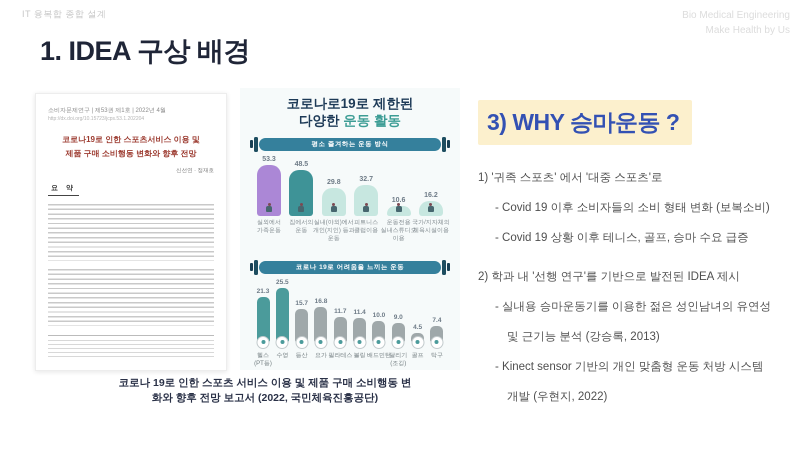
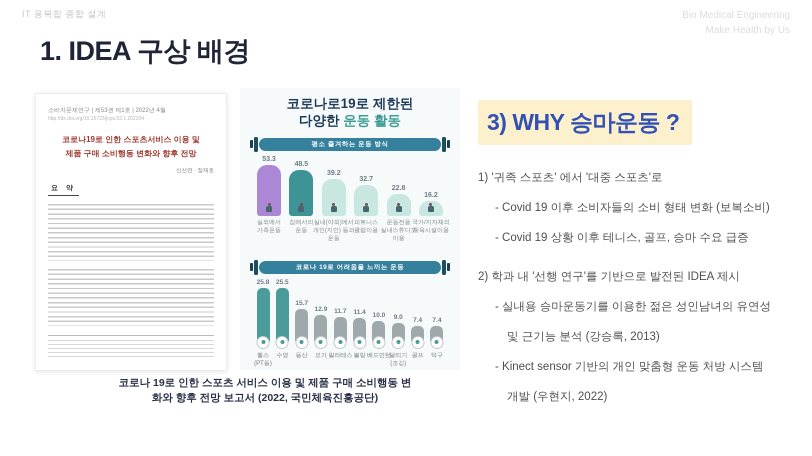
평소 즐겨하는 운동 방식/실내(야외)에서 개인(지인) 등과 운동: 29.8 -> 39.2
평소 즐겨하는 운동 방식/운동전용 실내스튜디오 이용: 10.6 -> 22.8
코로나 19로 어려움을 느끼는 운동/헬스 (PT등): 21.3 -> 25.8
코로나 19로 어려움을 느끼는 운동/요가: 16.8 -> 12.9
코로나 19로 어려움을 느끼는 운동/골프: 4.5 -> 7.4
